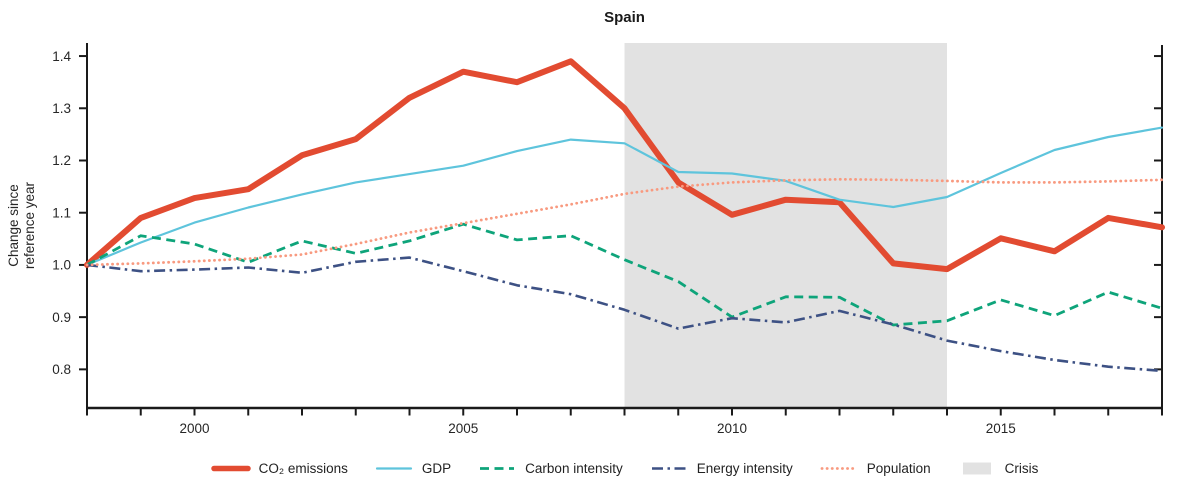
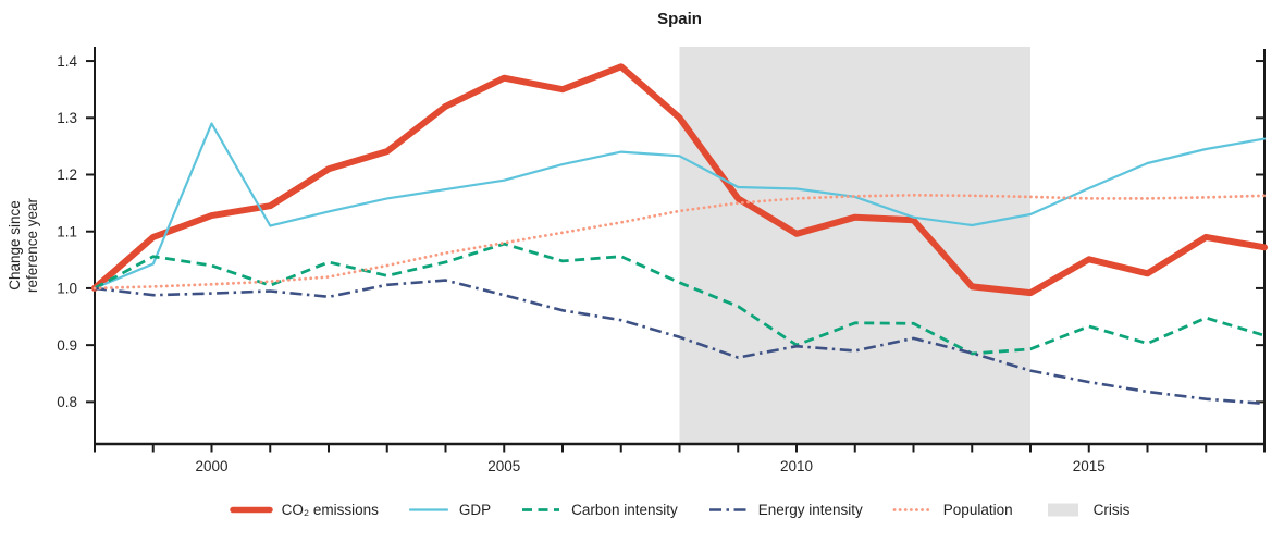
GDP/2000: 1.08 -> 1.29
